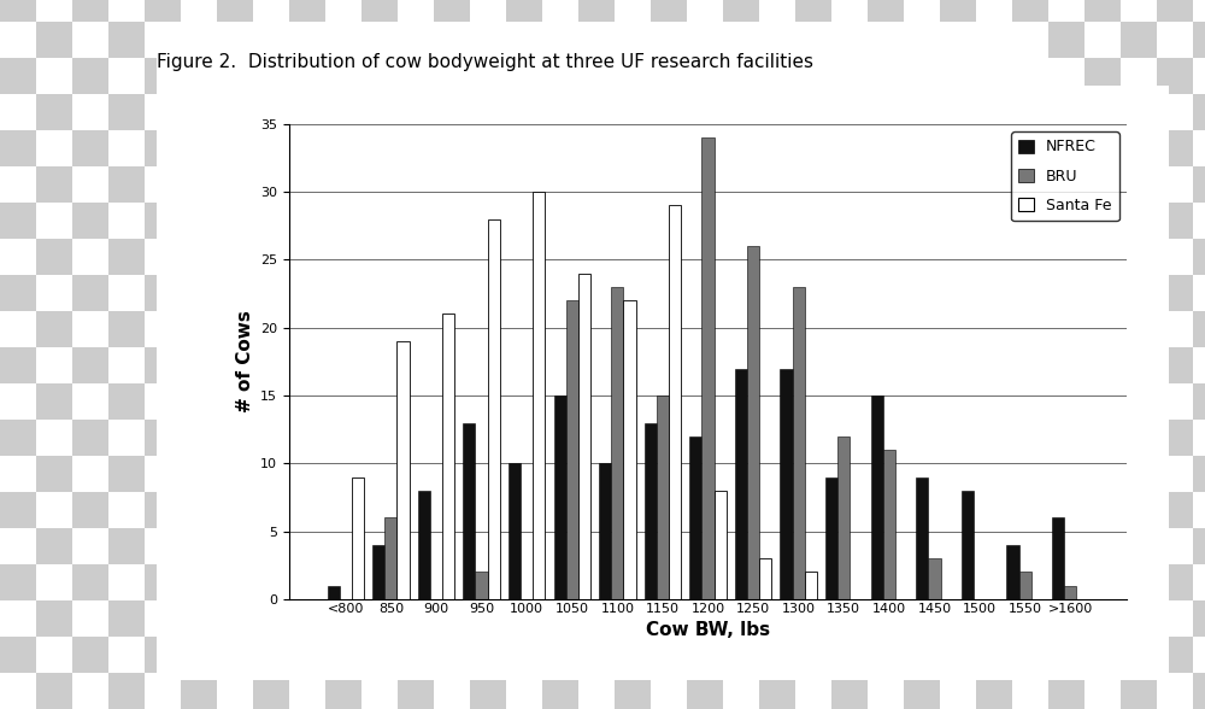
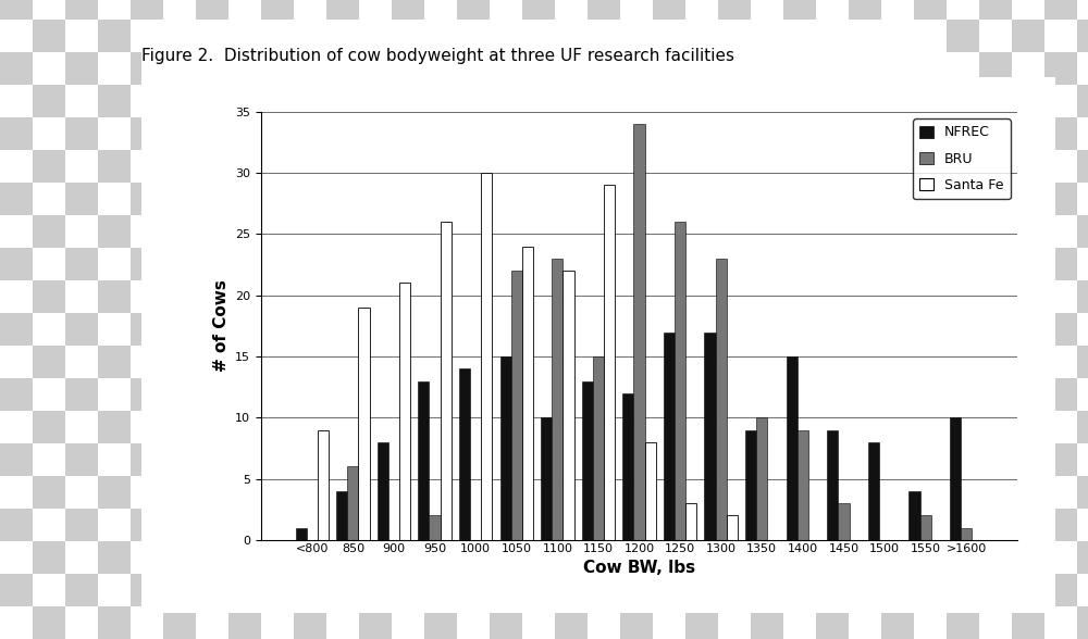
Santa Fe/950: 28 -> 26
NFREC/1000: 10 -> 14
BRU/1350: 12 -> 10
BRU/1400: 11 -> 9
NFREC/>1600: 6 -> 10
